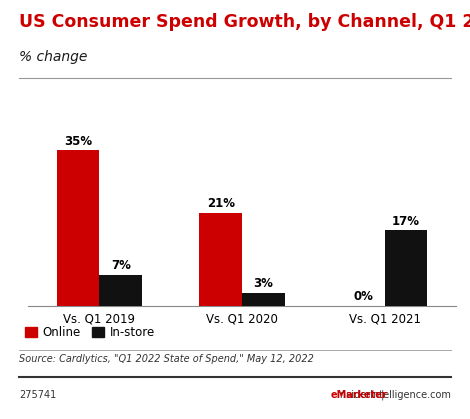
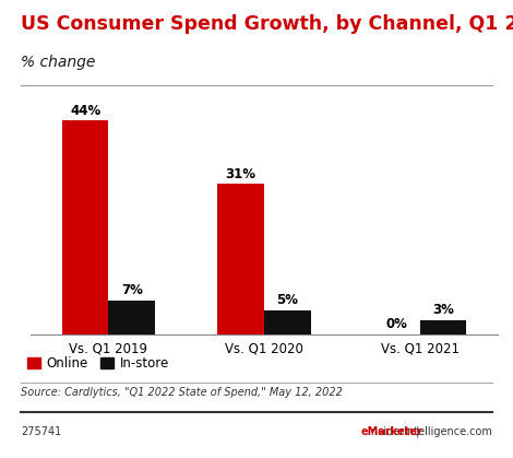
Online/Vs. Q1 2019: 35% -> 44%
Online/Vs. Q1 2020: 21% -> 31%
In-store/Vs. Q1 2020: 3% -> 5%
In-store/Vs. Q1 2021: 17% -> 3%
